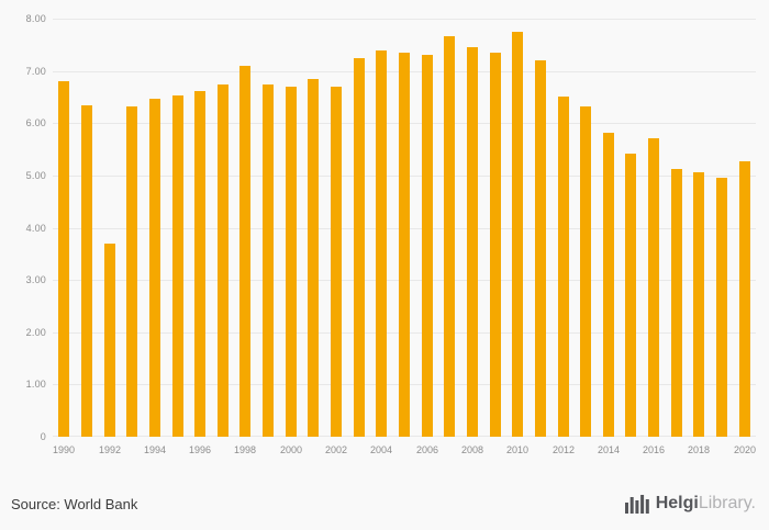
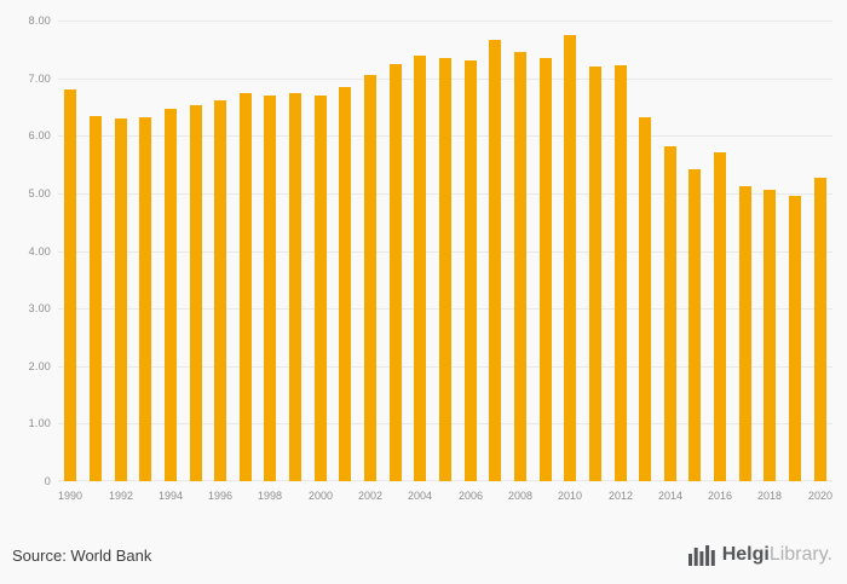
1992: 3.7 -> 6.3
1998: 7.1 -> 6.7
2002: 6.7 -> 7.0
2012: 6.5 -> 7.2
